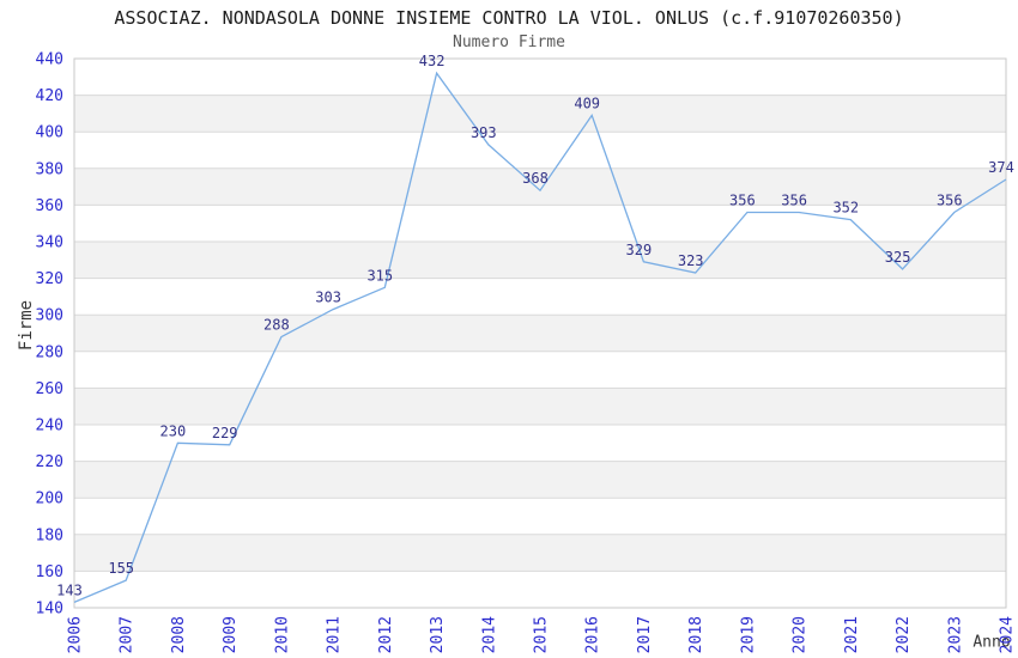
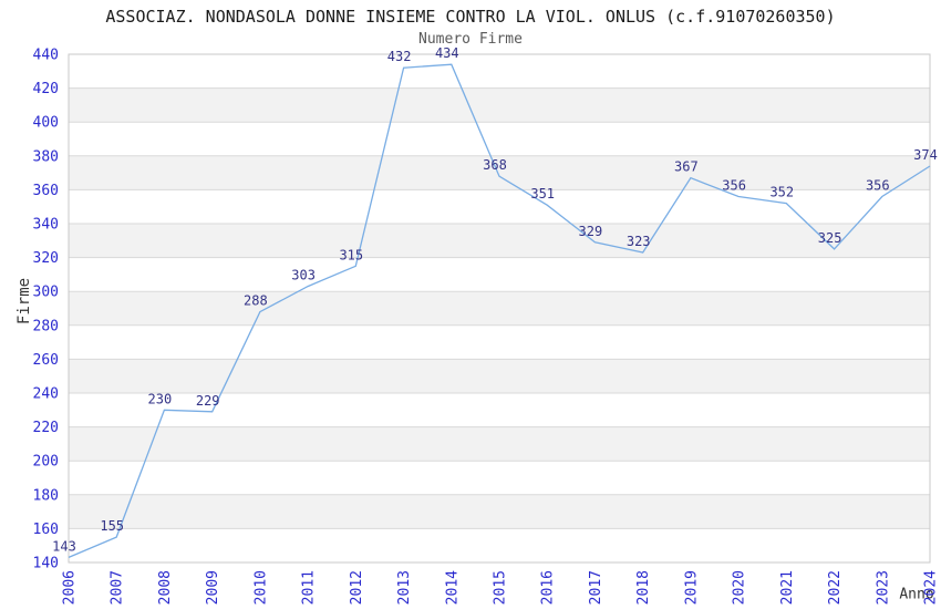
2014: 393 -> 434
2016: 409 -> 351
2019: 356 -> 367
